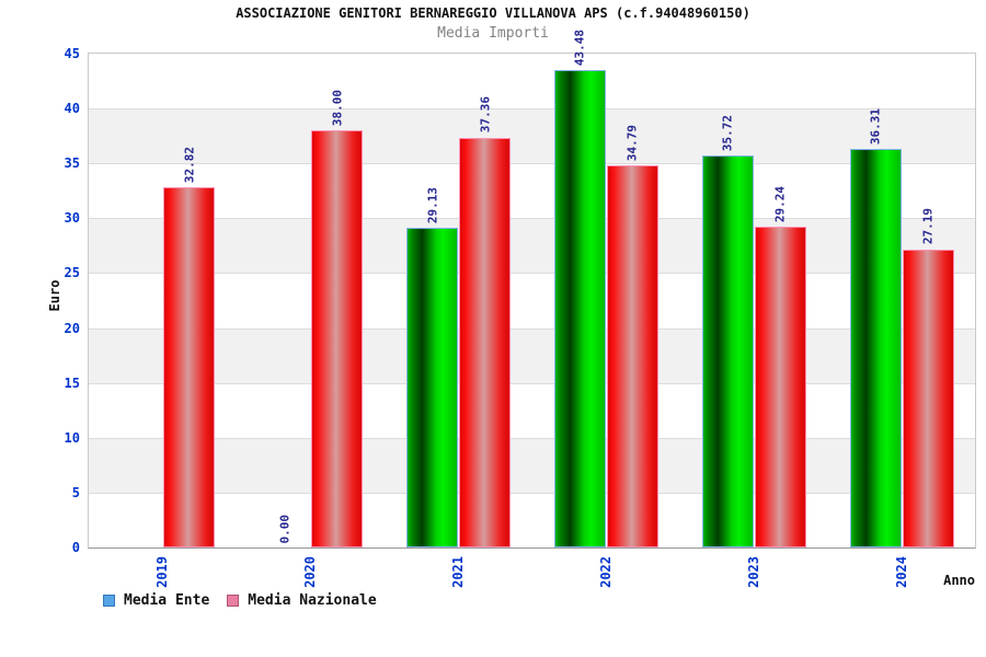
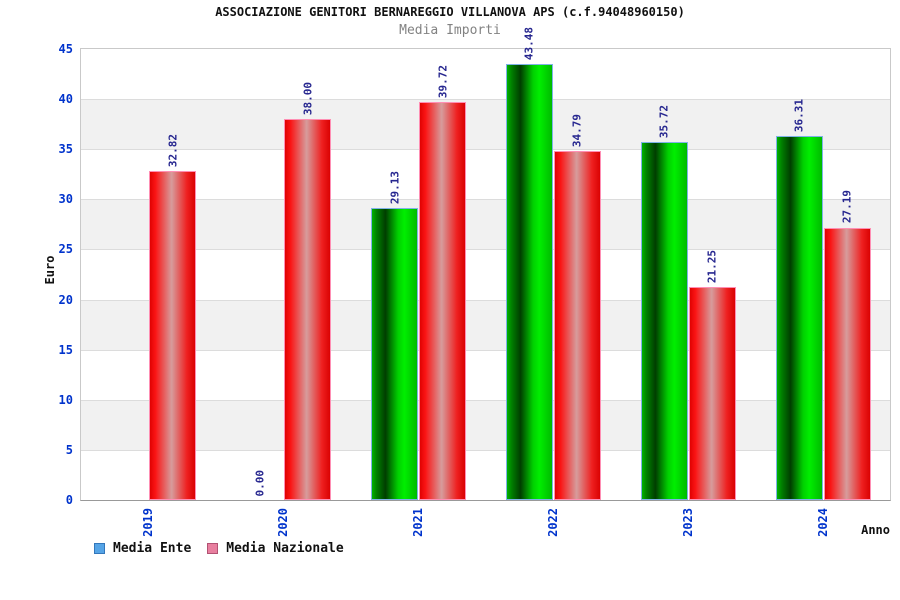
Media Nazionale/2021: 37.36 -> 39.72
Media Nazionale/2023: 29.24 -> 21.25
